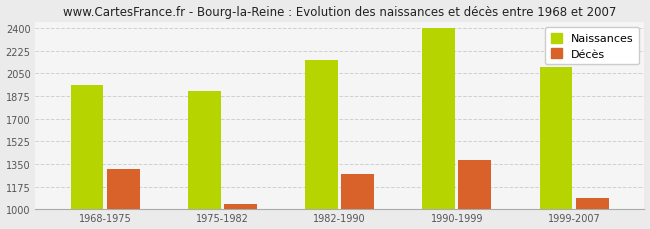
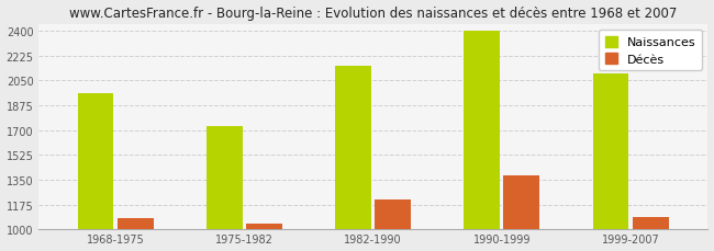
Décès/1968-1975: 1310 -> 1080
Naissances/1975-1982: 1910 -> 1730
Décès/1982-1990: 1270 -> 1210
